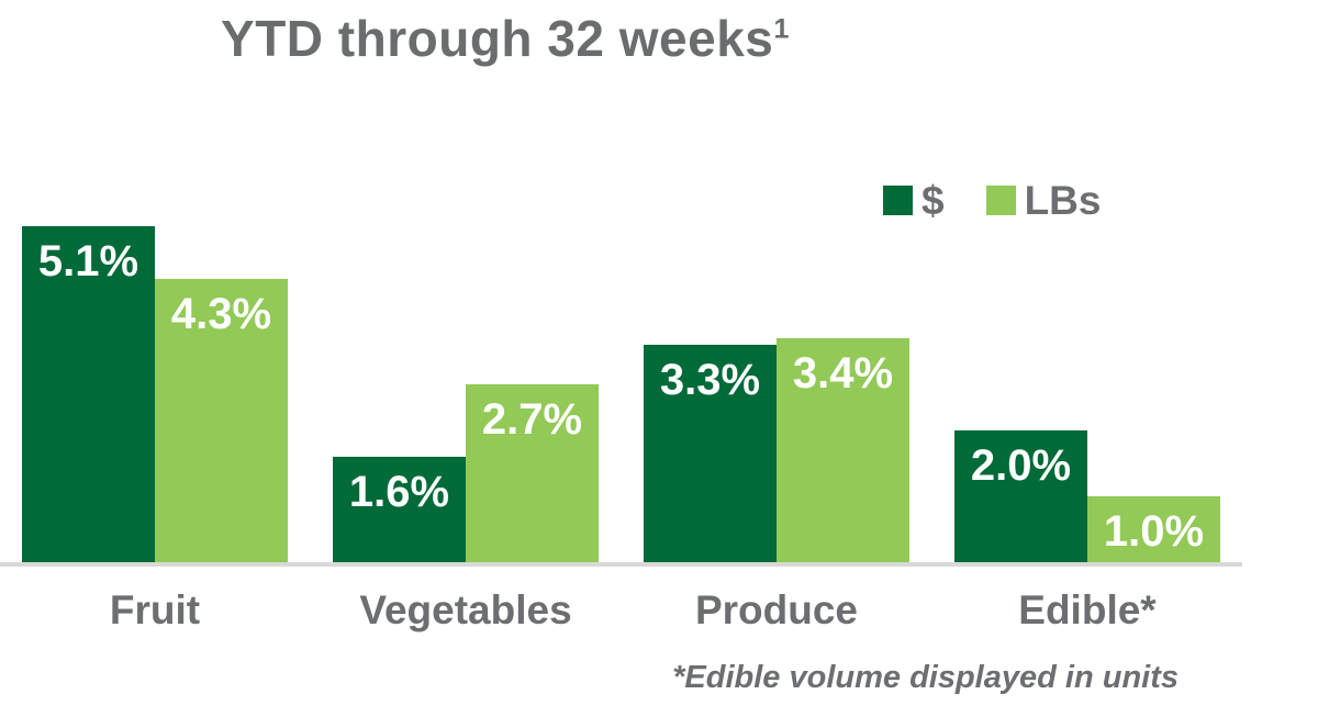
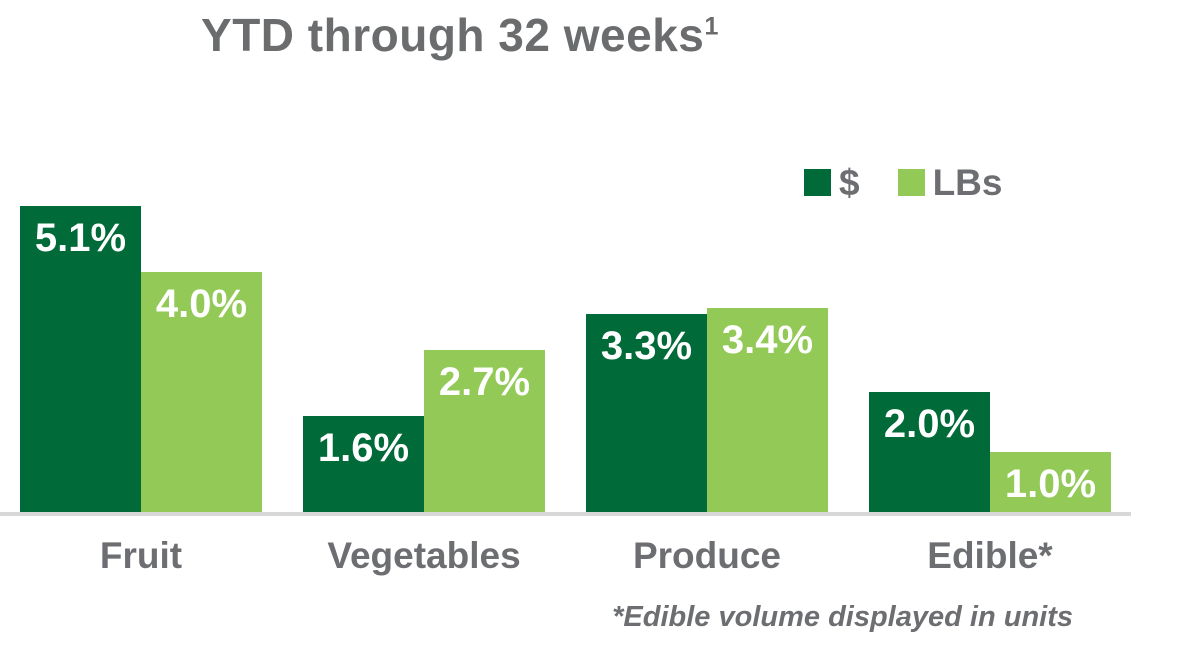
LBs/Fruit: 4.3% -> 4.0%
